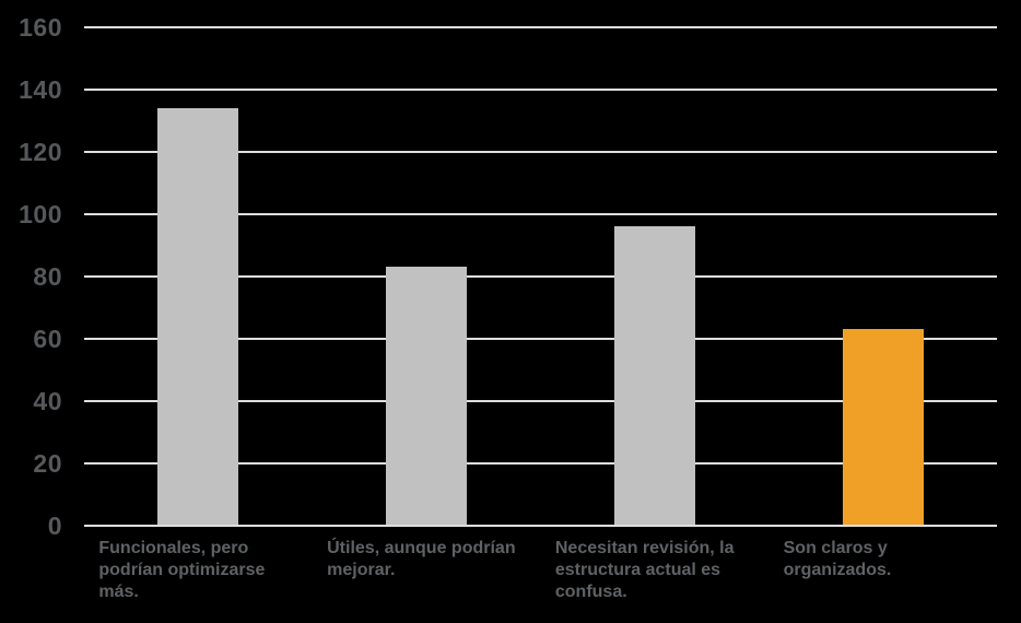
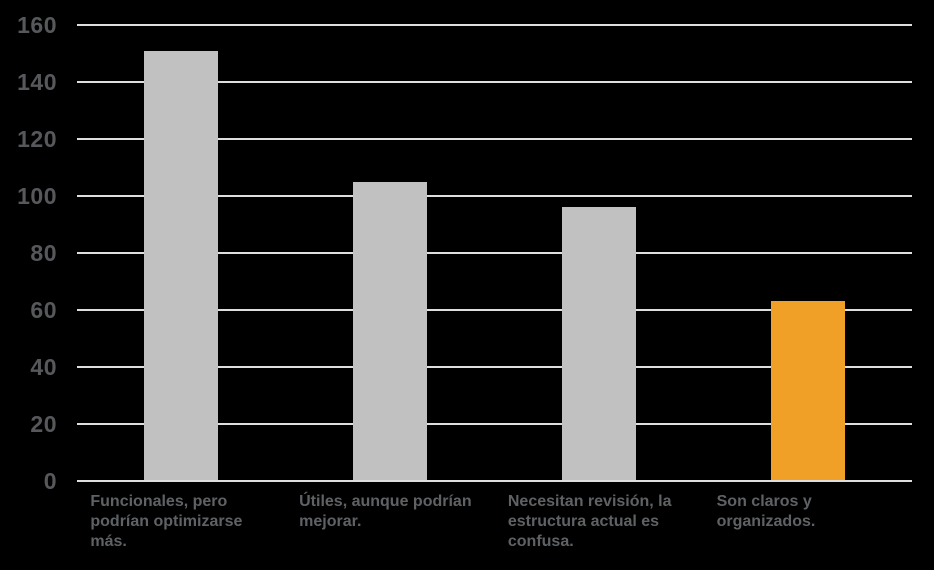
Funcionales, pero podrían optimizarse más.: 134 -> 151
Útiles, aunque podrían mejorar.: 83 -> 105
